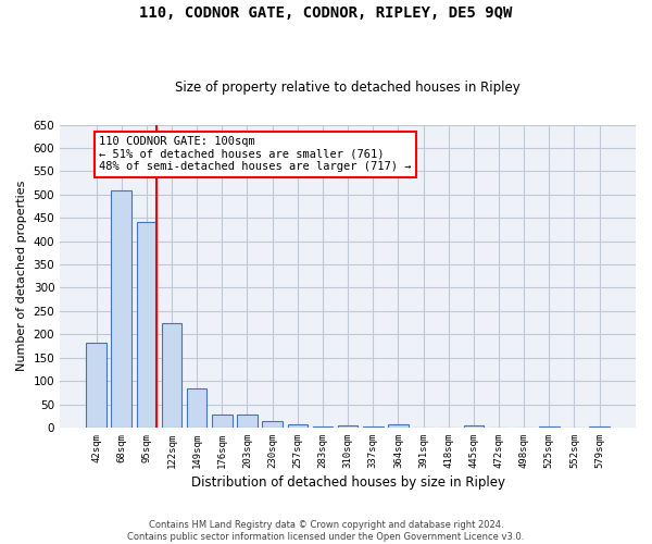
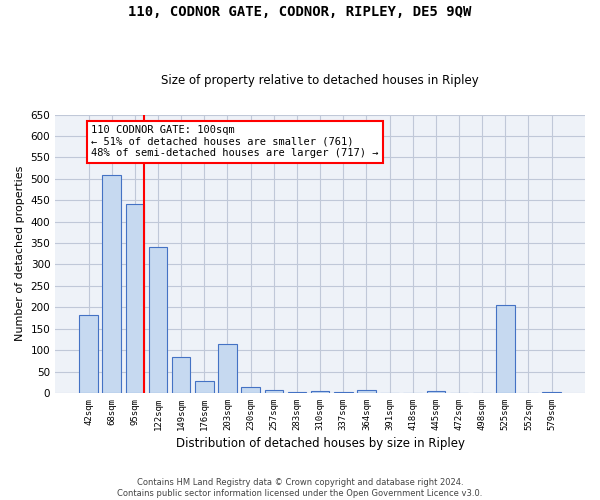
122sqm: 225 -> 340
203sqm: 27 -> 115
525sqm: 3 -> 205
